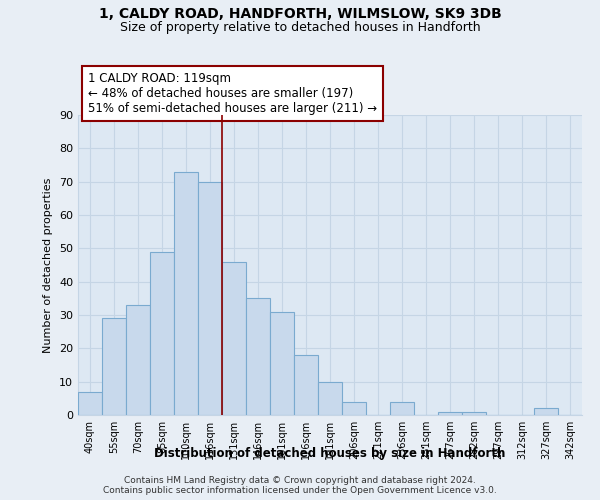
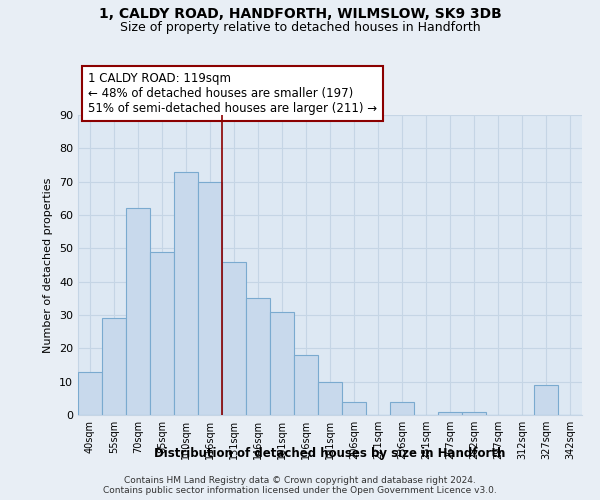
40sqm: 7 -> 13
70sqm: 33 -> 62
327sqm: 2 -> 9
